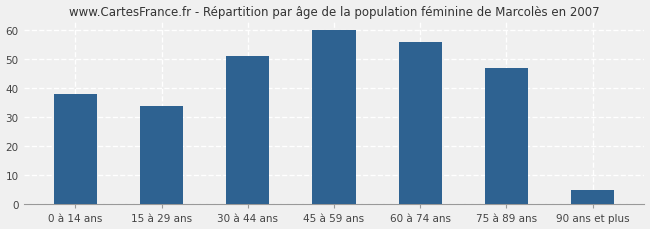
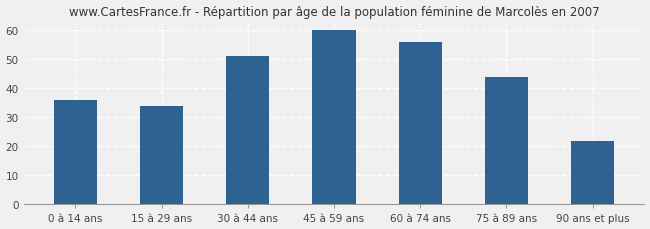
0 à 14 ans: 38 -> 36
75 à 89 ans: 47 -> 44
90 ans et plus: 5 -> 22
